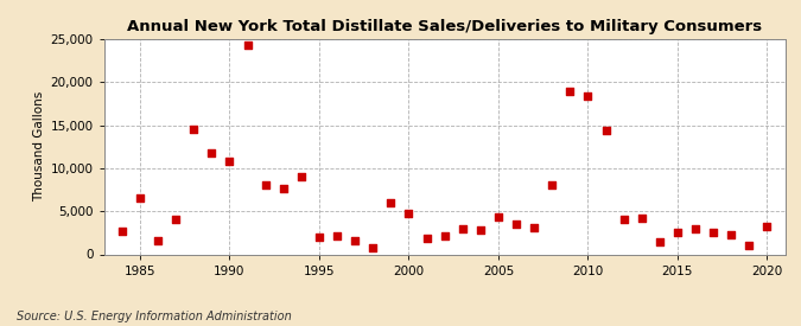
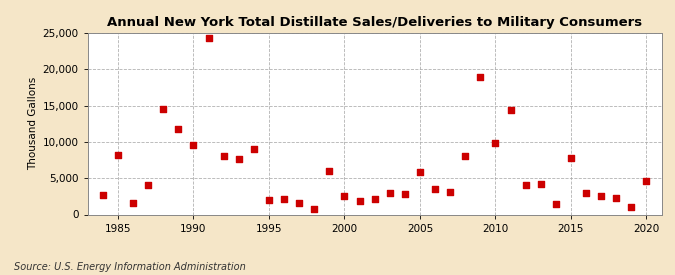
1985: 6,500 -> 8,200
1990: 10,800 -> 9,600
2000: 4,700 -> 2,600
2005: 4,300 -> 5,800
2010: 18,400 -> 9,800
2015: 2,600 -> 7,800
2020: 3,200 -> 4,600
